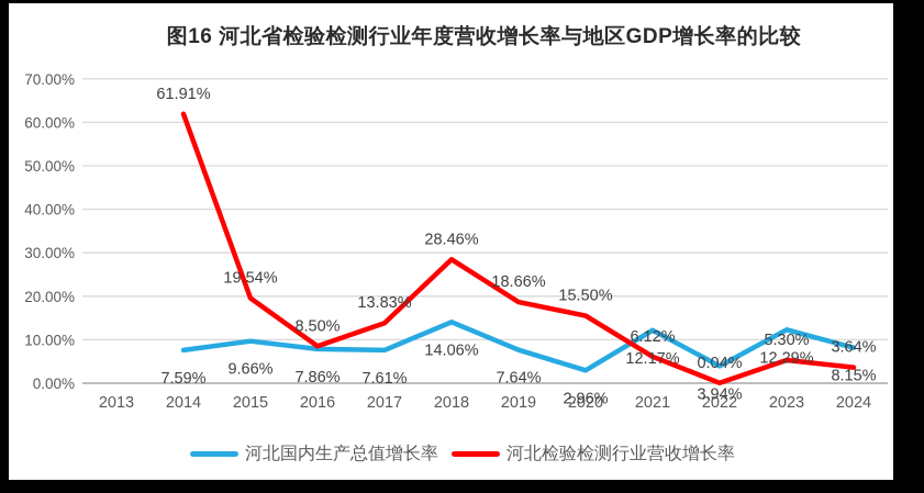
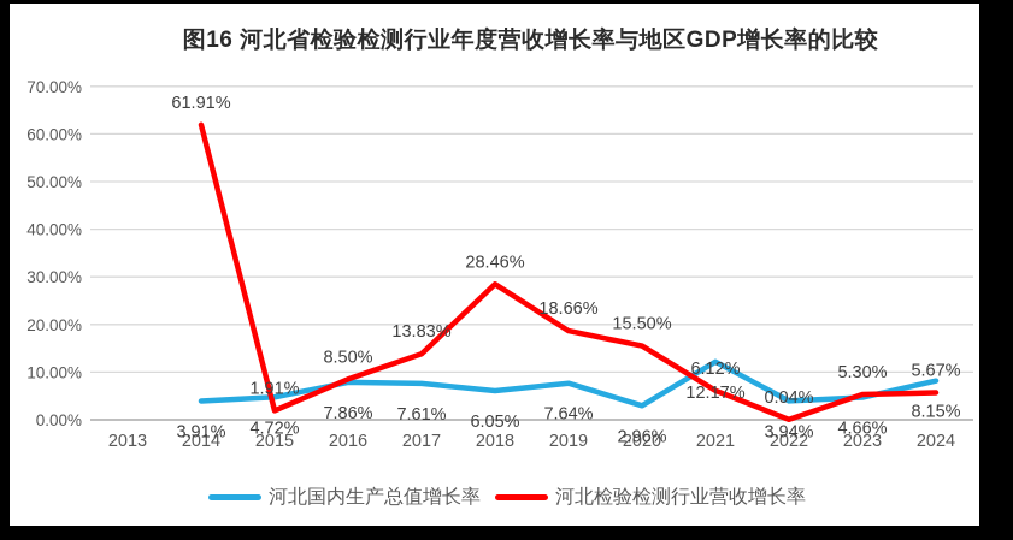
河北国内生产总值增长率/2014: 7.59% -> 3.91%
河北国内生产总值增长率/2015: 9.66% -> 4.72%
河北检验检测行业营收增长率/2015: 19.54% -> 1.91%
河北国内生产总值增长率/2018: 14.06% -> 6.05%
河北国内生产总值增长率/2023: 12.29% -> 4.66%
河北检验检测行业营收增长率/2024: 3.64% -> 5.67%
